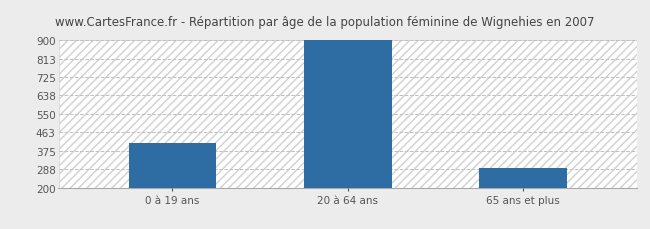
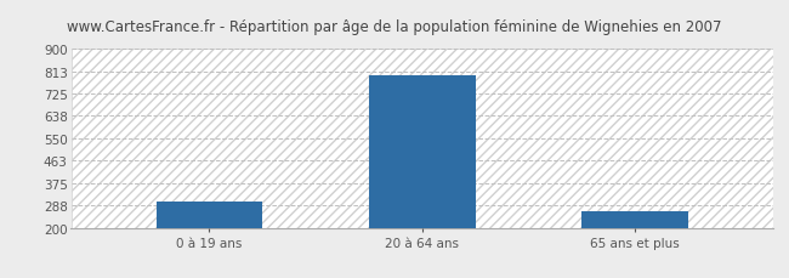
0 à 19 ans: 413 -> 305
20 à 64 ans: 900 -> 795
65 ans et plus: 293 -> 265
